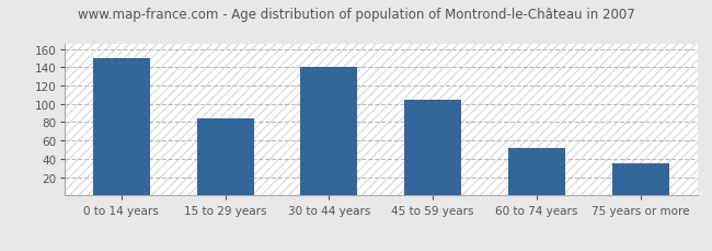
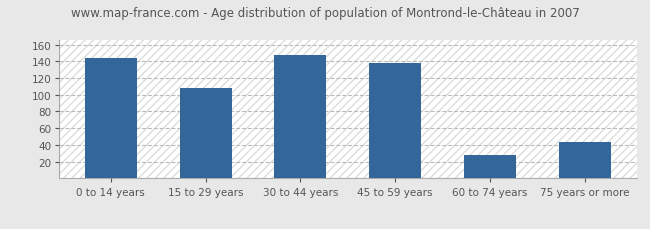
0 to 14 years: 150 -> 144
15 to 29 years: 84 -> 108
30 to 44 years: 140 -> 148
45 to 59 years: 104 -> 138
60 to 74 years: 52 -> 28
75 years or more: 35 -> 44
